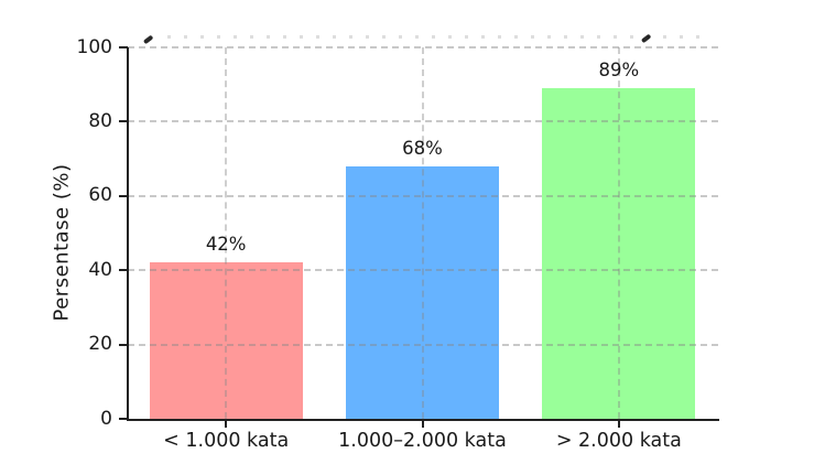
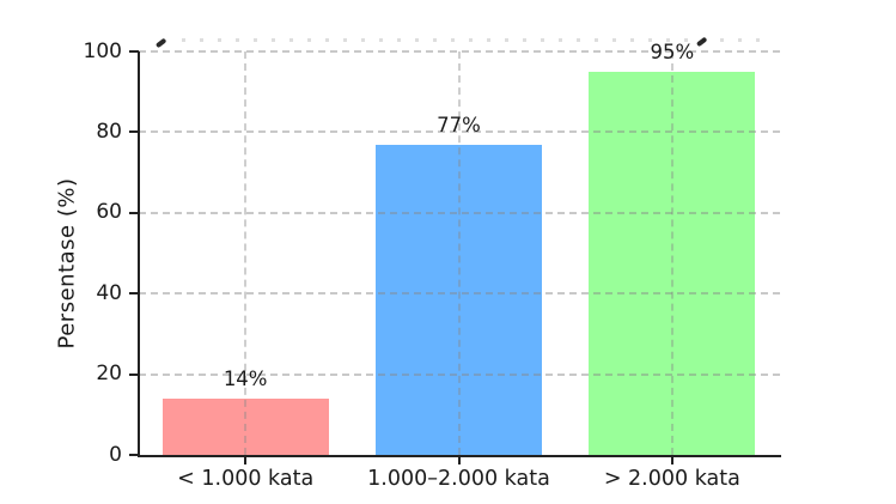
< 1.000 kata: 42% -> 14%
1.000–2.000 kata: 68% -> 77%
> 2.000 kata: 89% -> 95%
